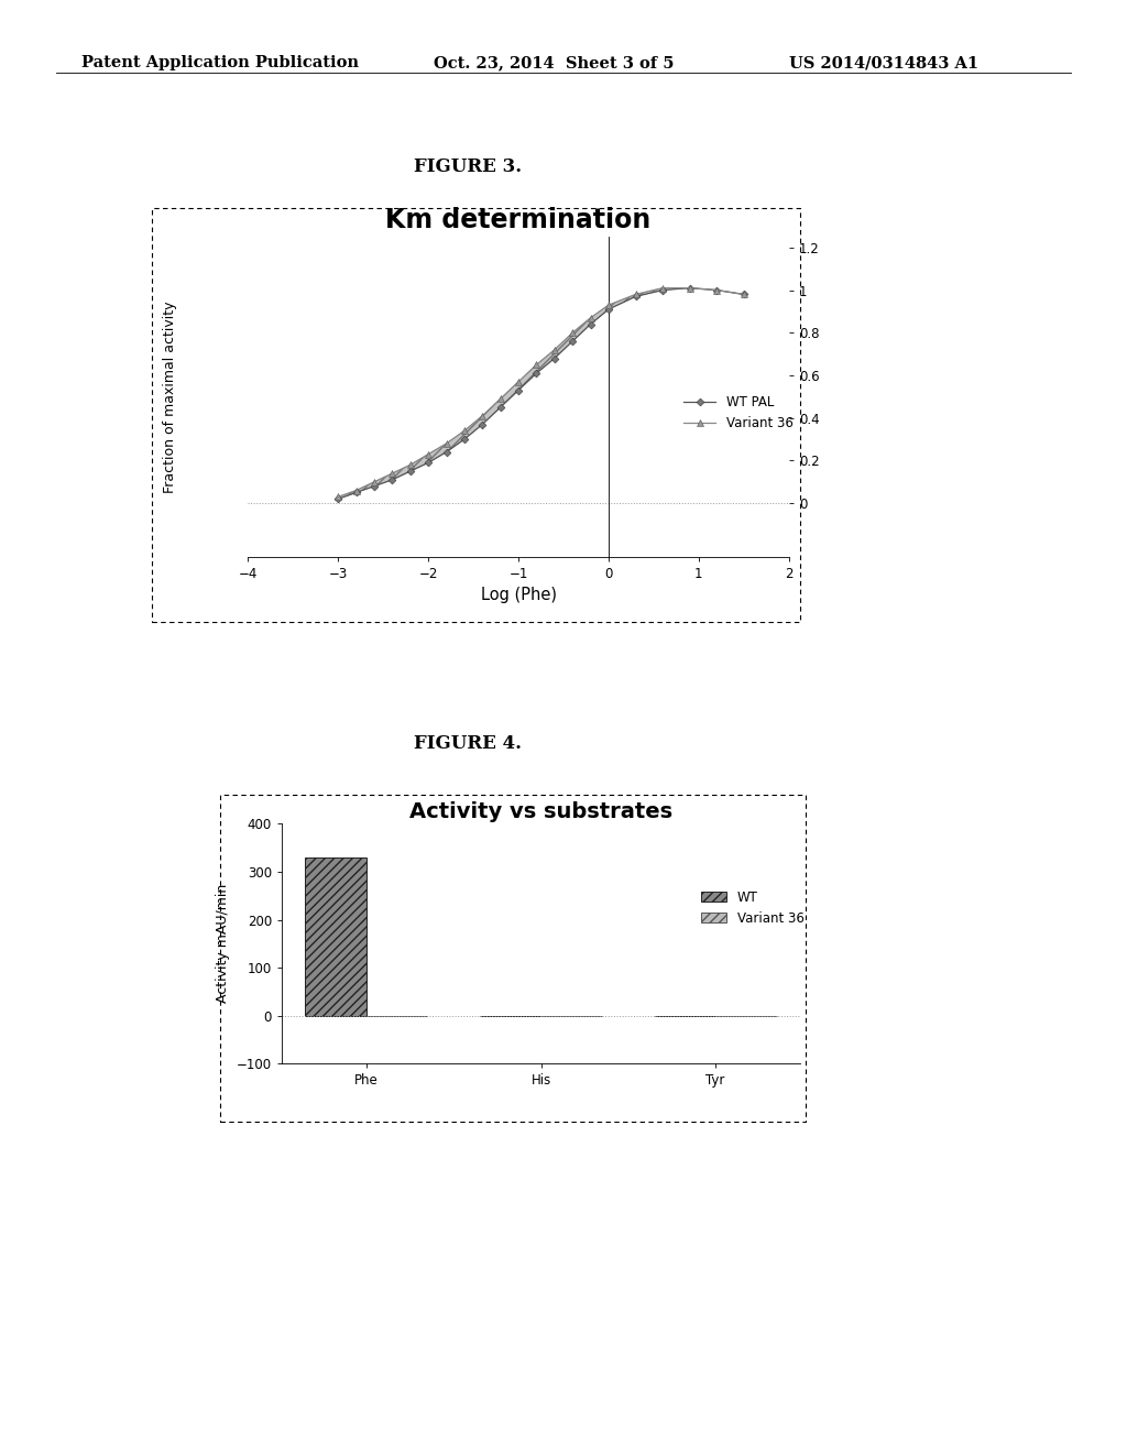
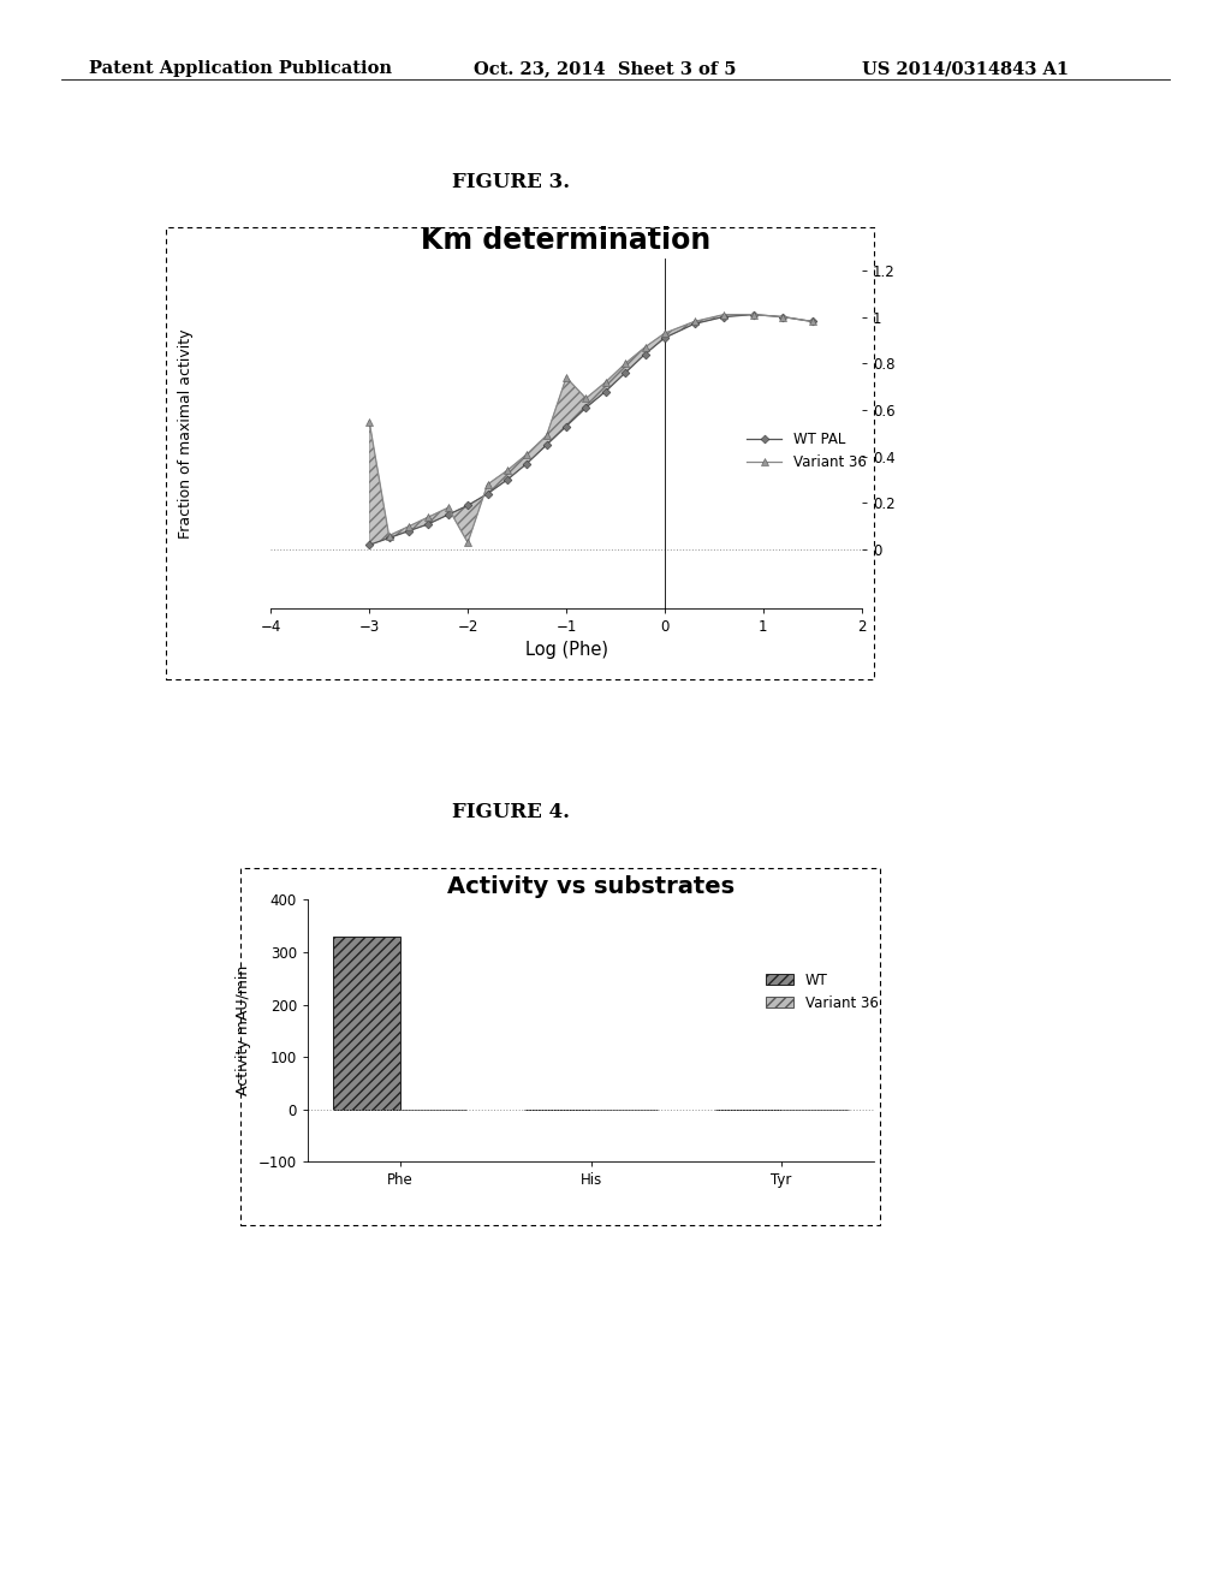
Km determination/Variant 36/−3: 0.03 -> 0.55
Km determination/Variant 36/−2: 0.23 -> 0.03
Km determination/Variant 36/−1: 0.57 -> 0.74
